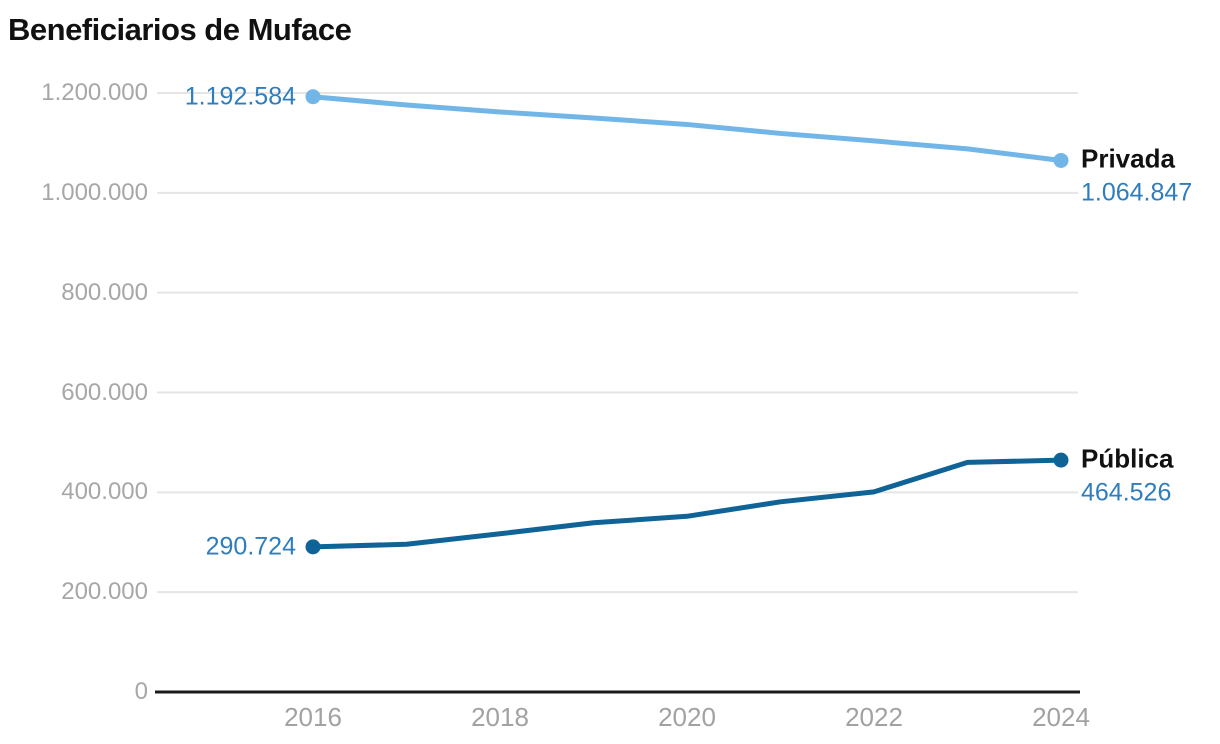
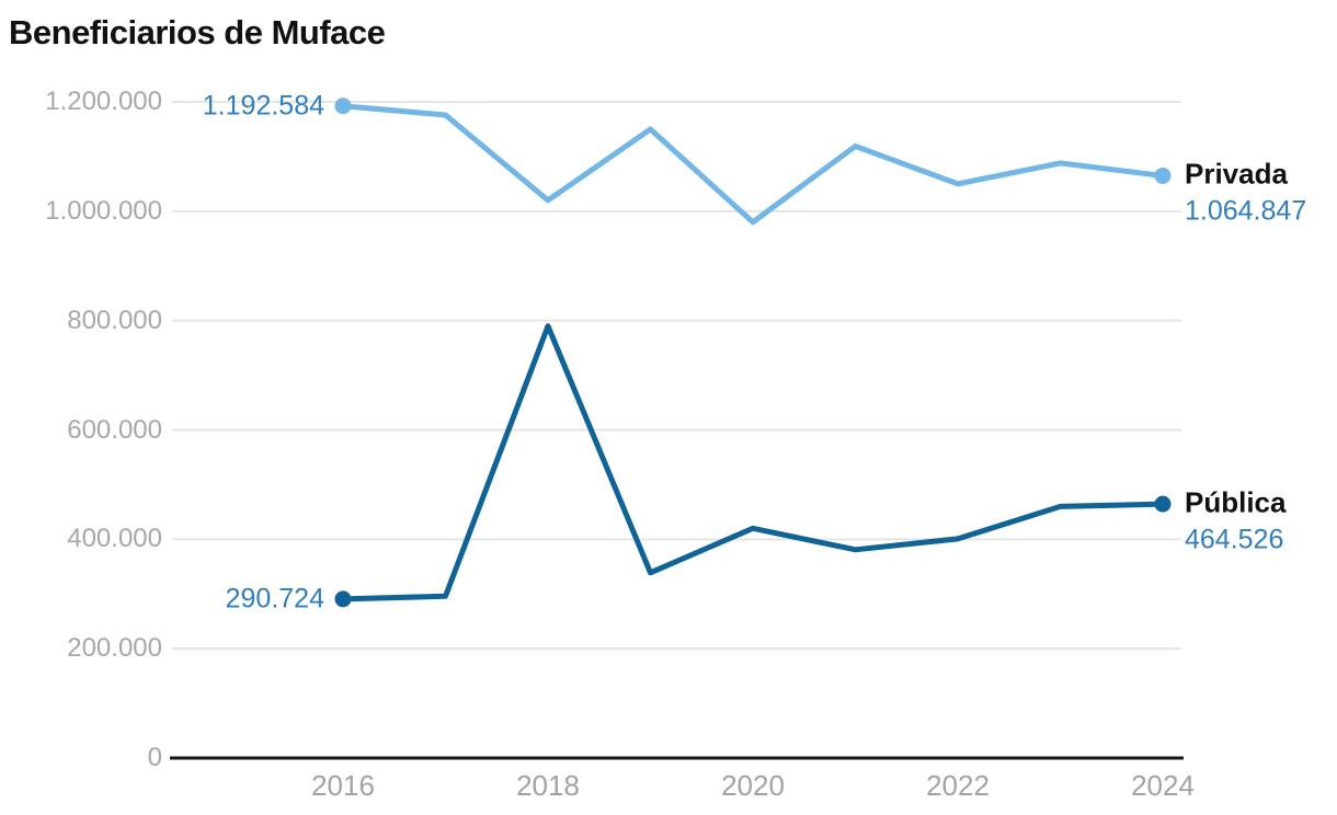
Privada/2018: 1160000 -> 1020000
Pública/2018: 320000 -> 790000
Privada/2020: 1140000 -> 980000
Pública/2020: 350000 -> 420000
Privada/2022: 1100000 -> 1050000
